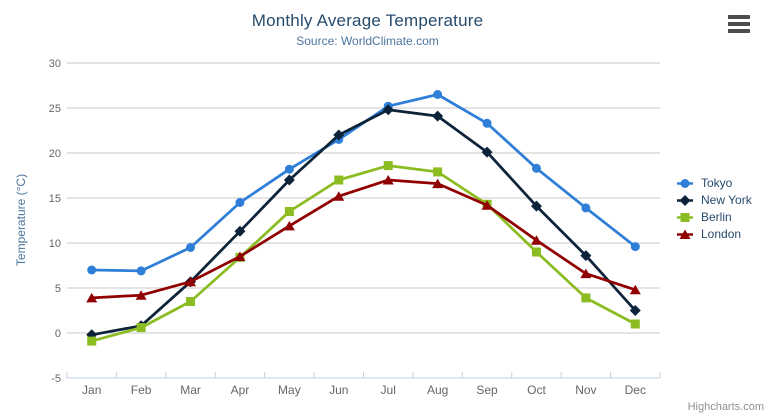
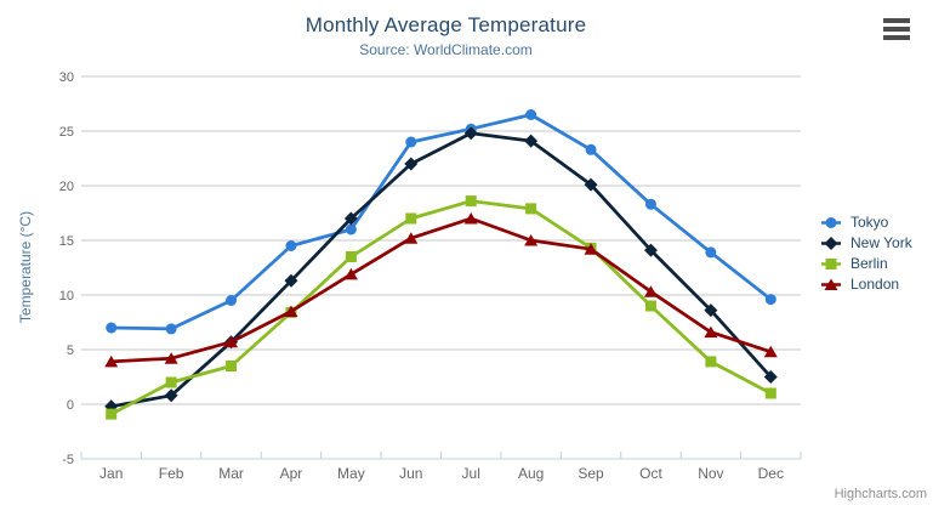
Berlin/Feb: 1 -> 2
Tokyo/May: 18 -> 16
Tokyo/Jun: 22 -> 24
London/Aug: 17 -> 15
